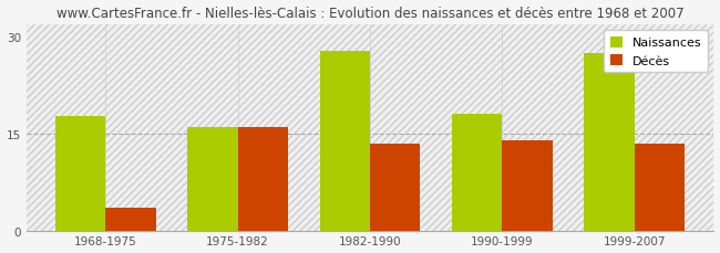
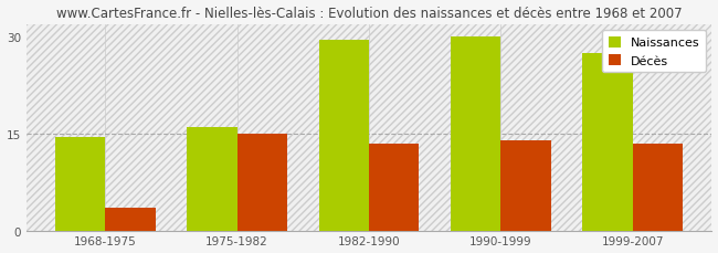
Naissances/1968-1975: 17.8 -> 14.5
Décès/1975-1982: 16.0 -> 15.0
Naissances/1982-1990: 27.8 -> 29.5
Naissances/1990-1999: 18.0 -> 30.0
